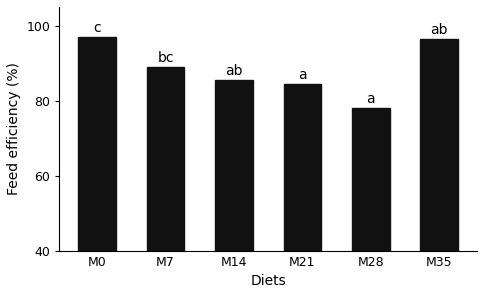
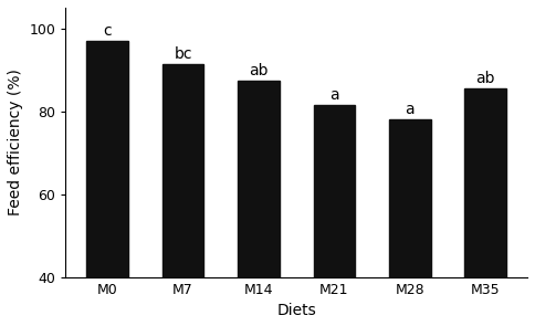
M7: 89.0 -> 91.5
M14: 85.5 -> 87.5
M21: 84.5 -> 81.5
M35: 96.5 -> 85.5
